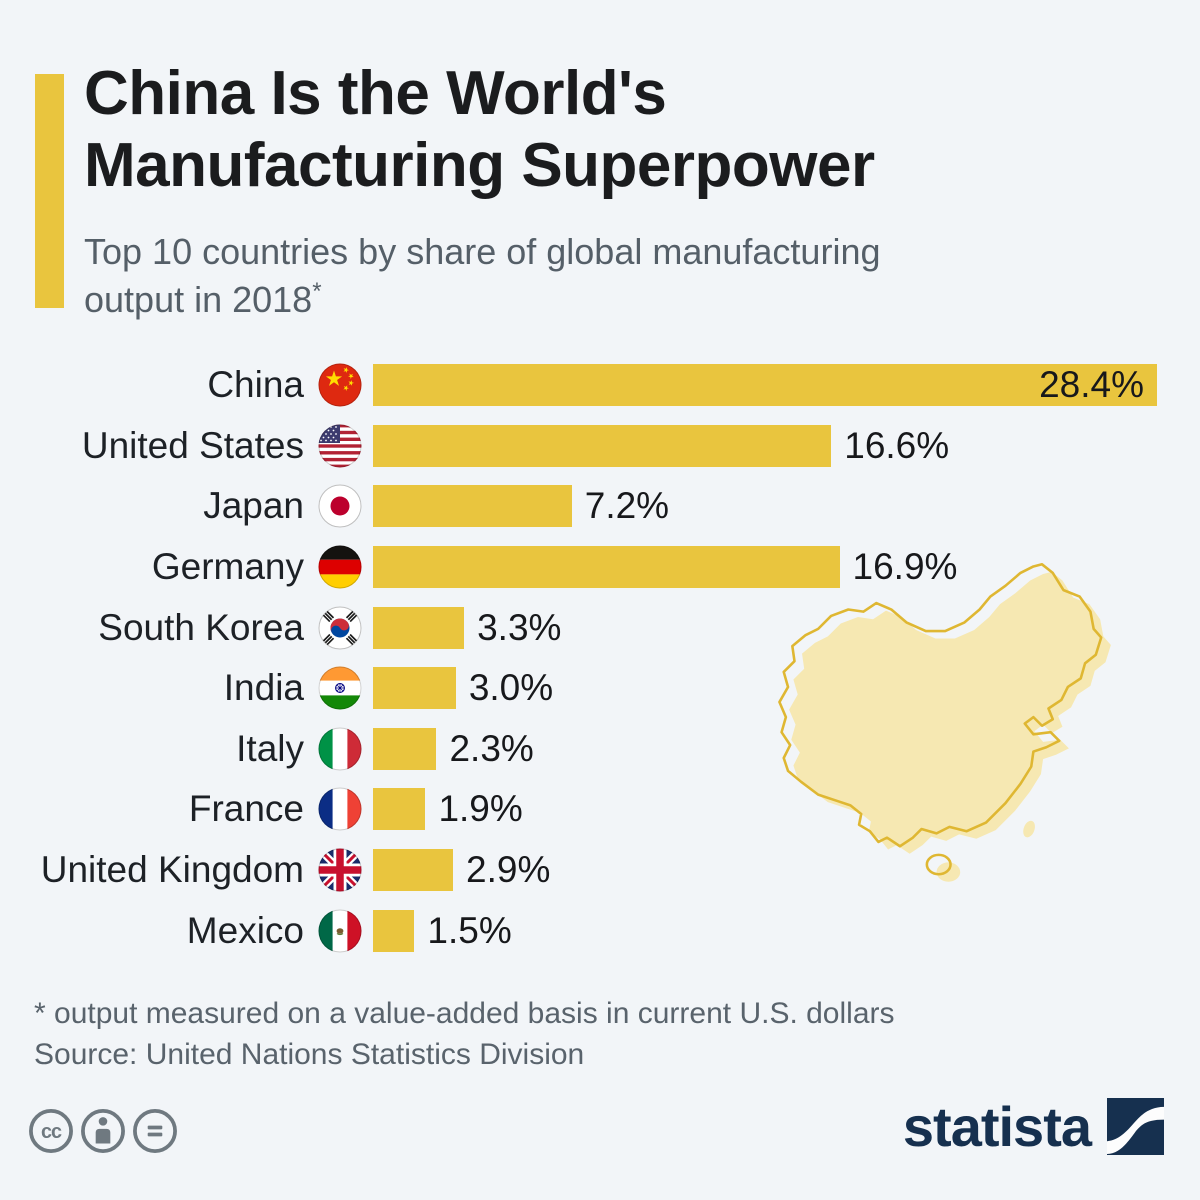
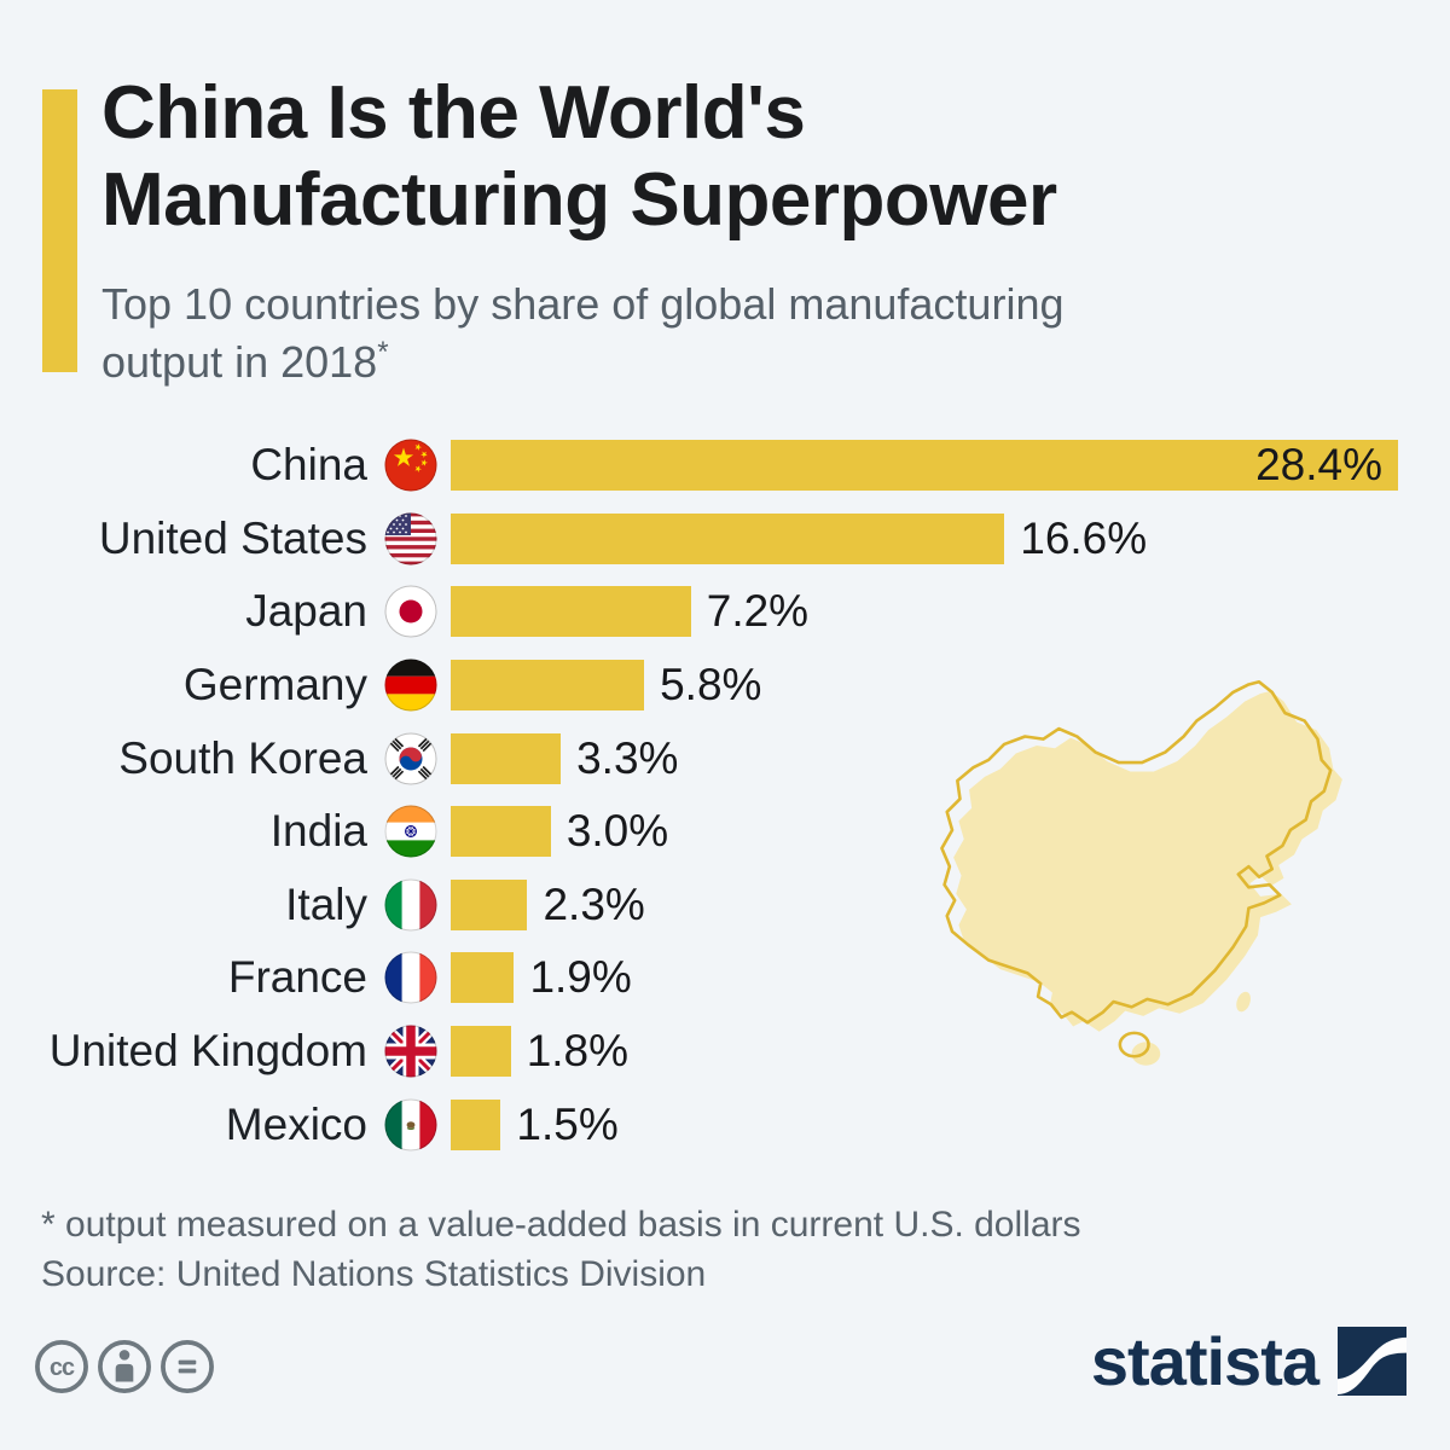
Germany: 16.9% -> 5.8%
United Kingdom: 2.9% -> 1.8%
